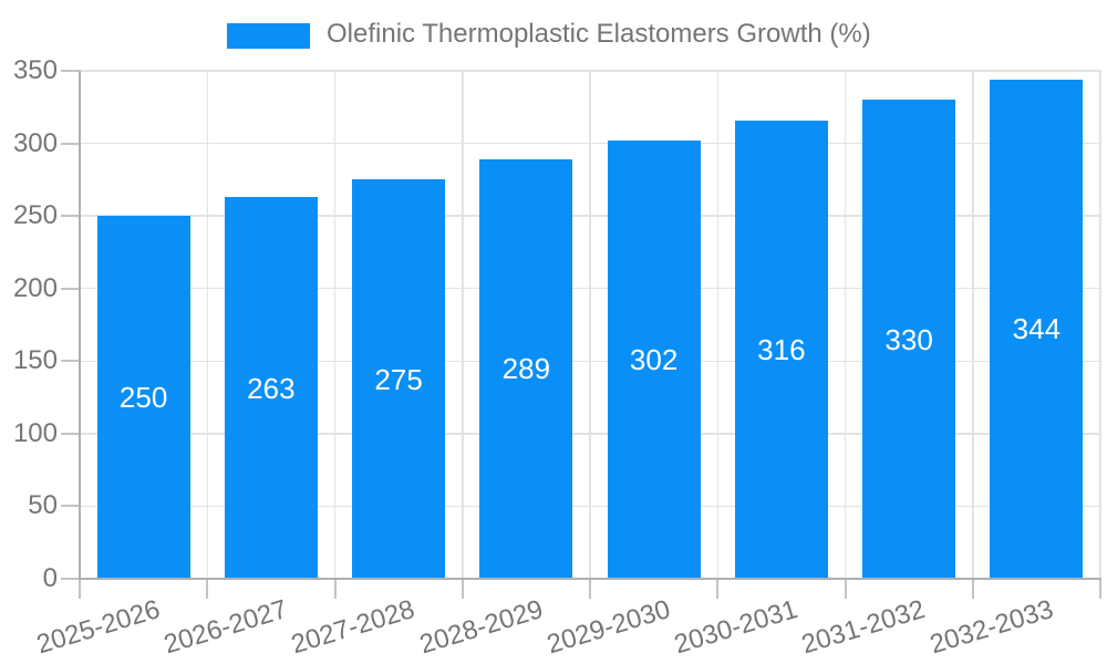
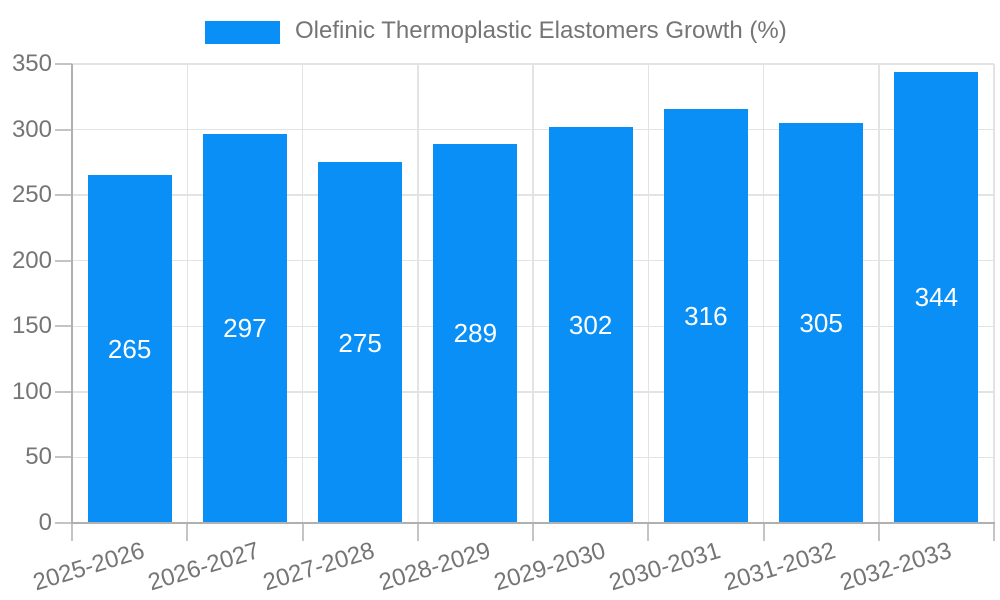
2025-2026: 250 -> 265
2026-2027: 263 -> 297
2031-2032: 330 -> 305
